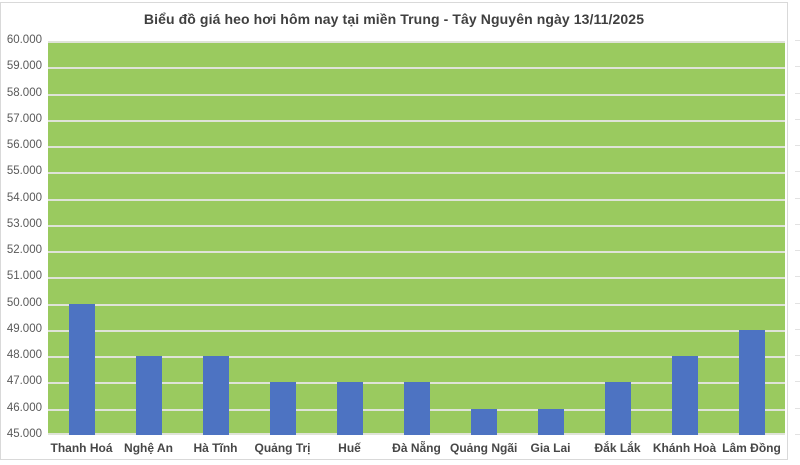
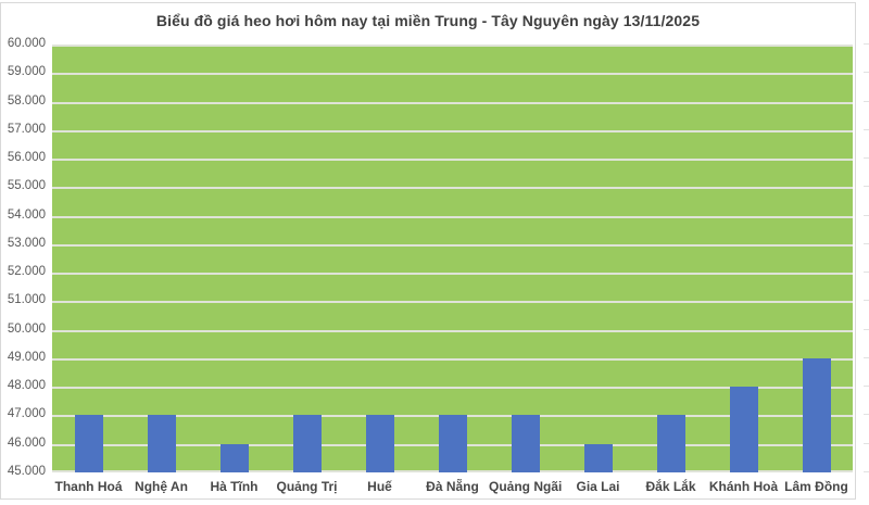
Thanh Hoá: 50000 -> 47000
Nghệ An: 48000 -> 47000
Hà Tĩnh: 48000 -> 46000
Quảng Ngãi: 46000 -> 47000
